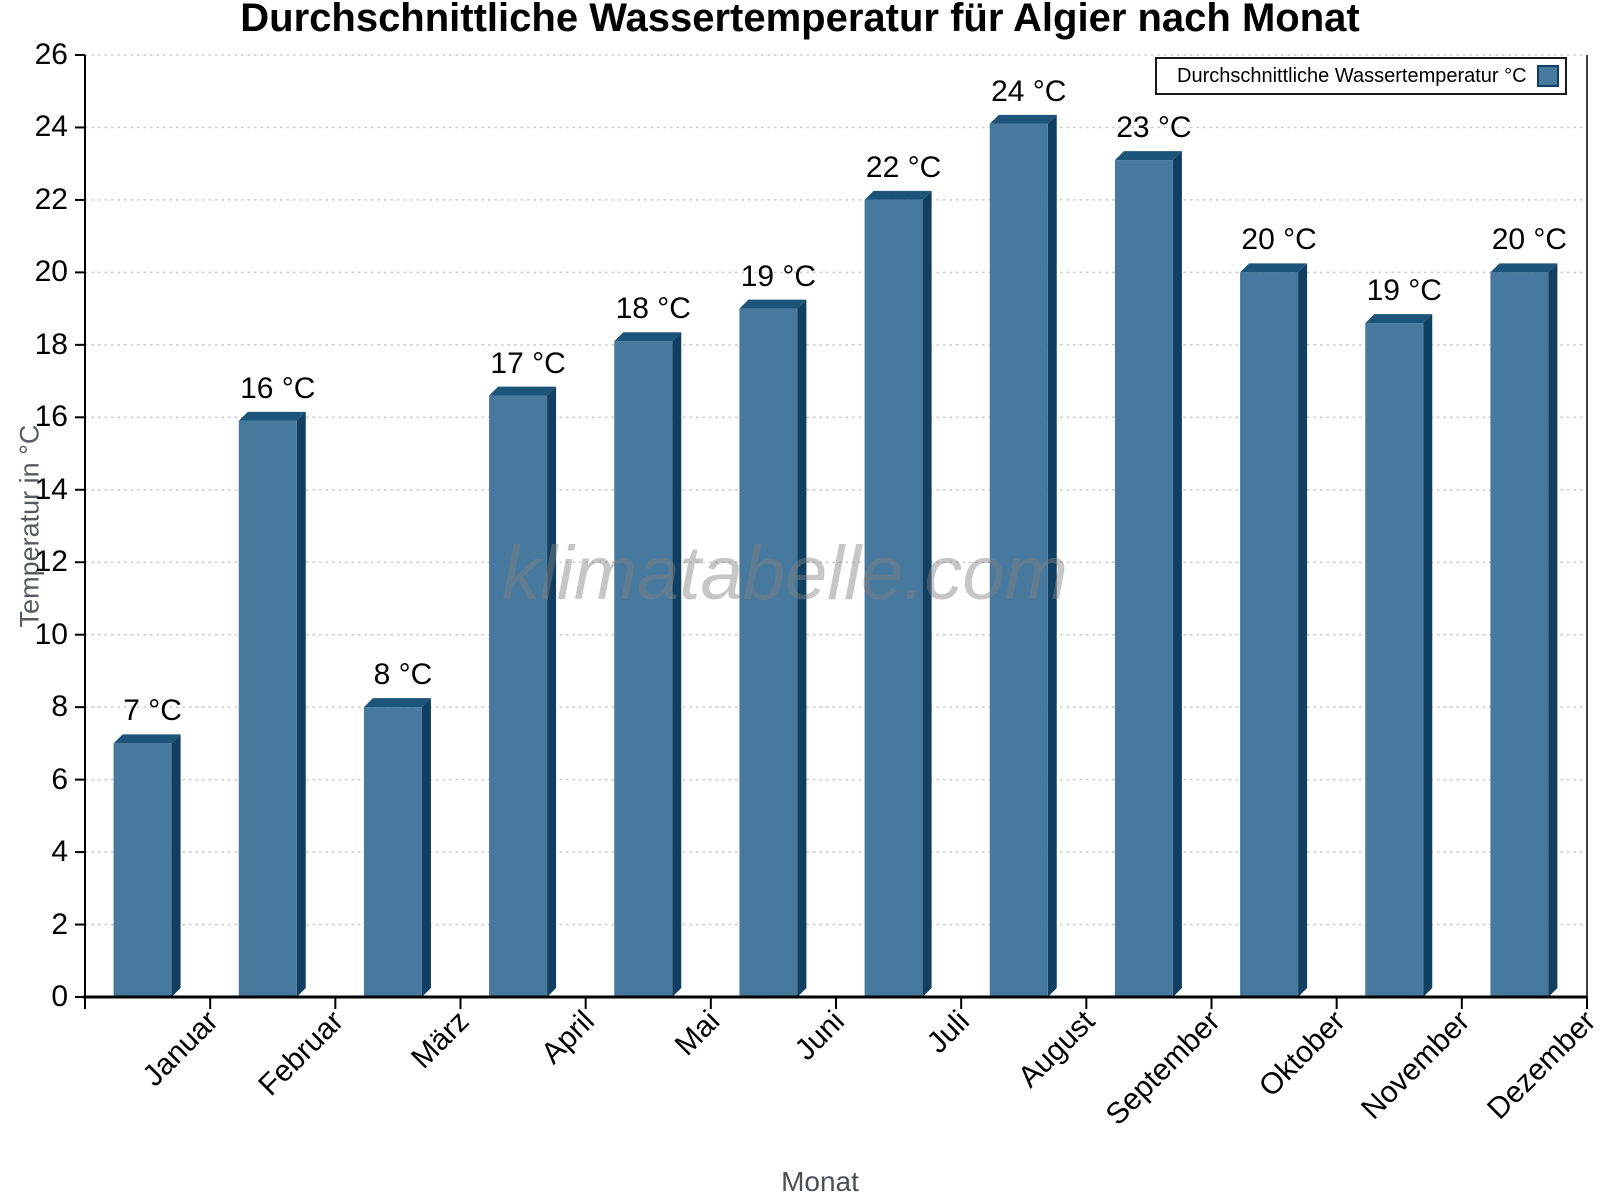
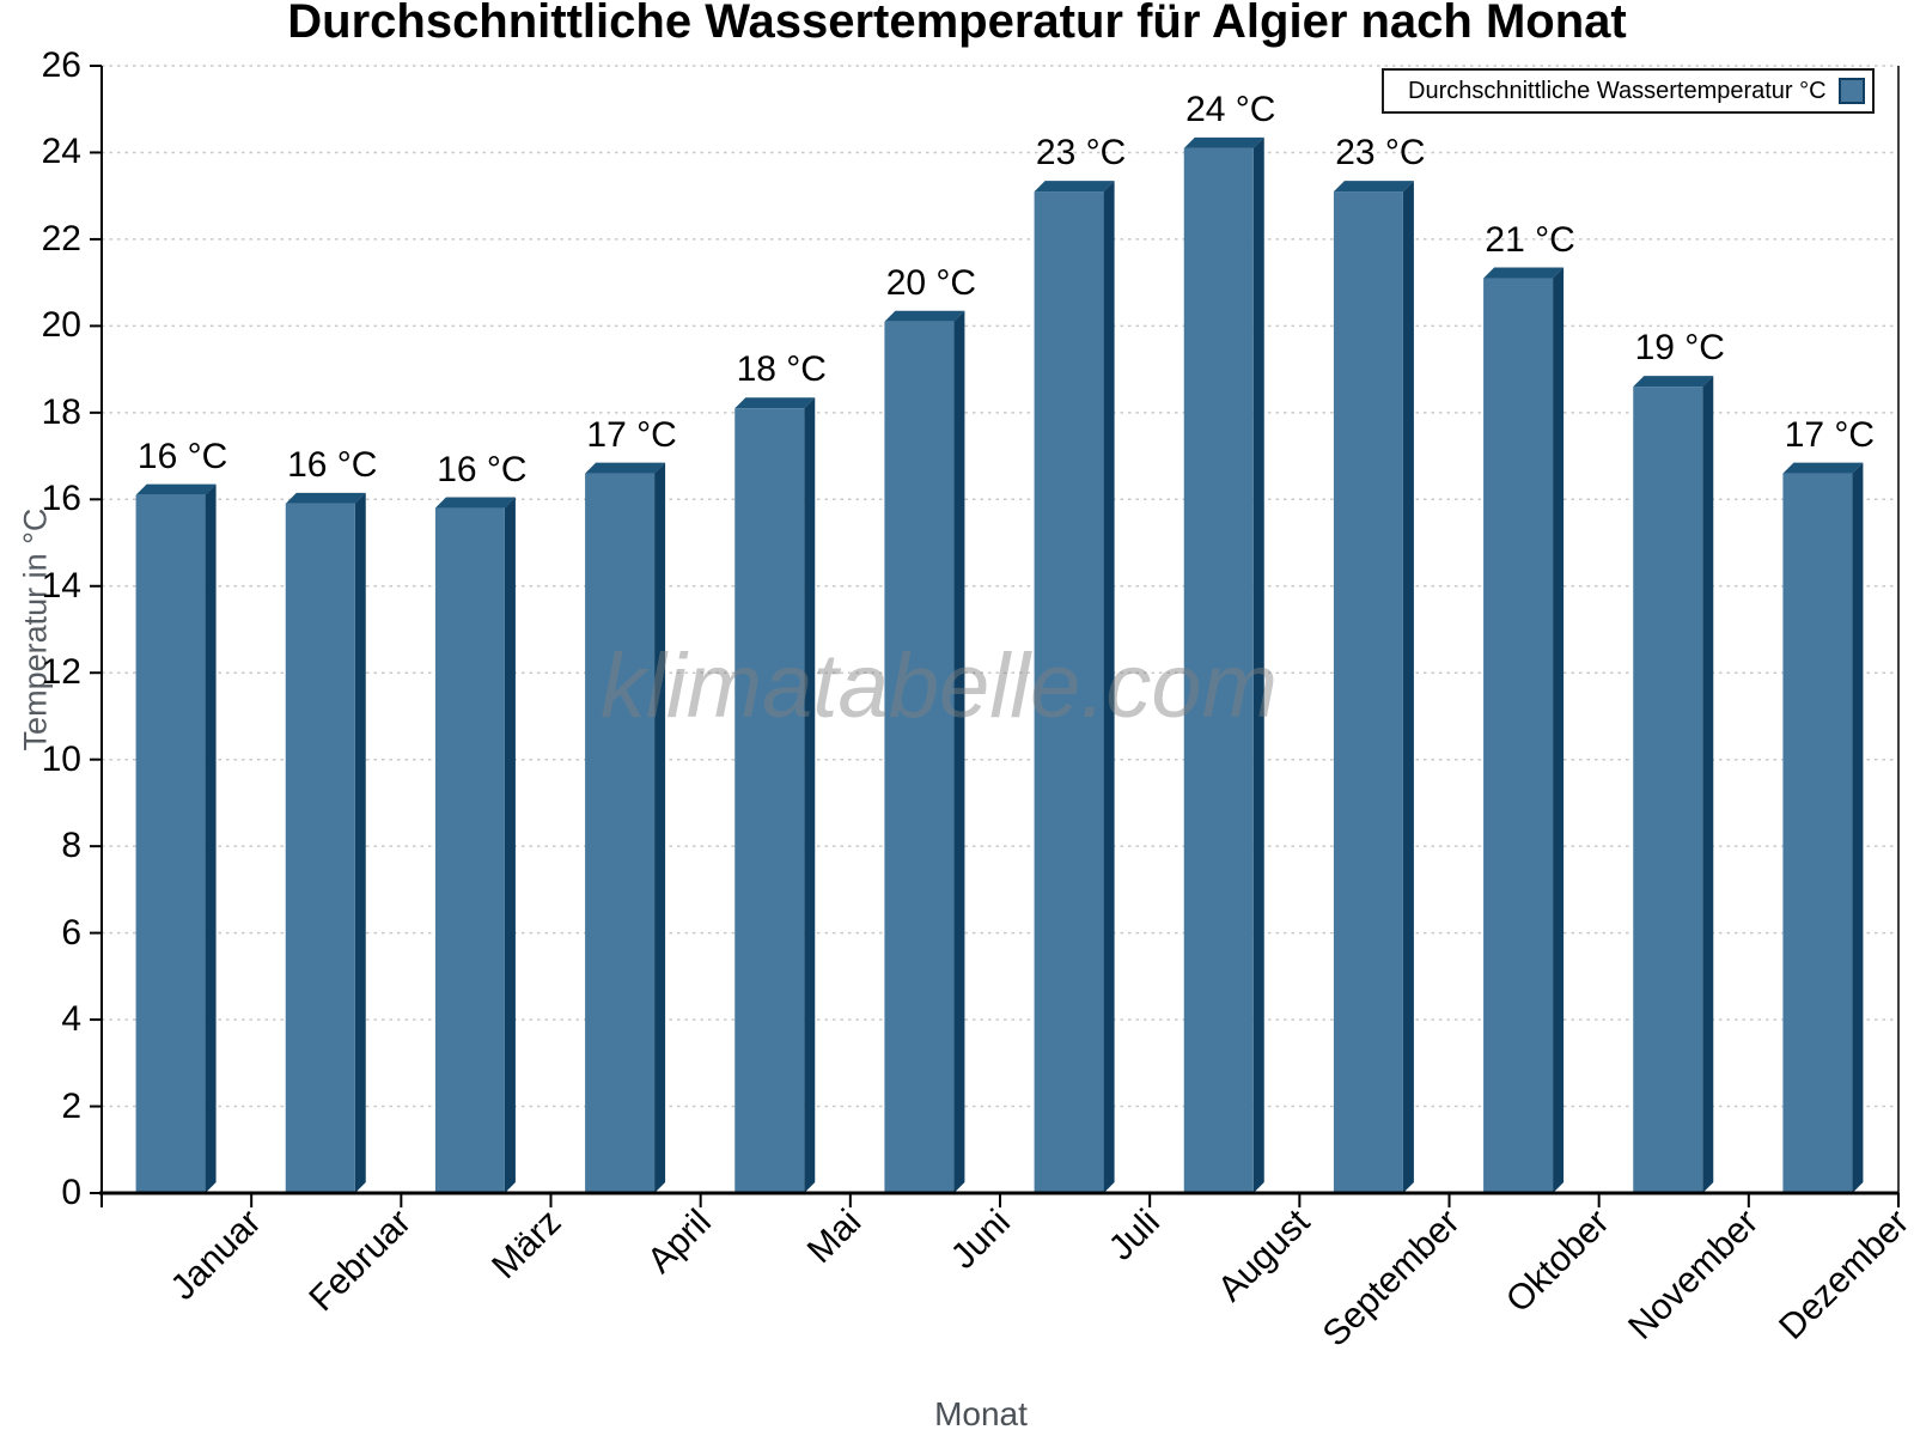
Januar: 7 -> 16
März: 8 -> 16
Juni: 19 -> 20
Juli: 22 -> 23
Oktober: 20 -> 21
Dezember: 20 -> 17
